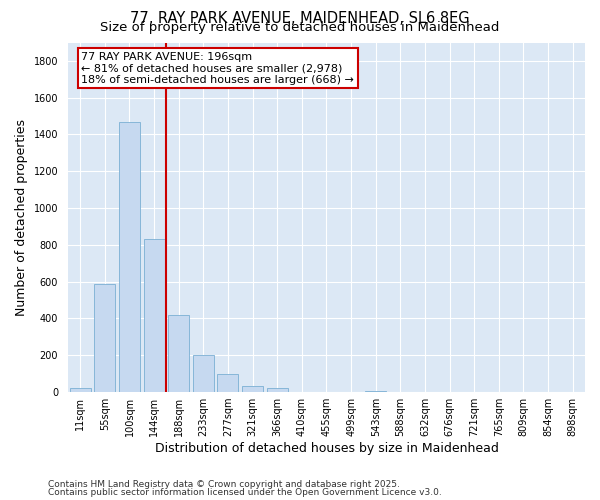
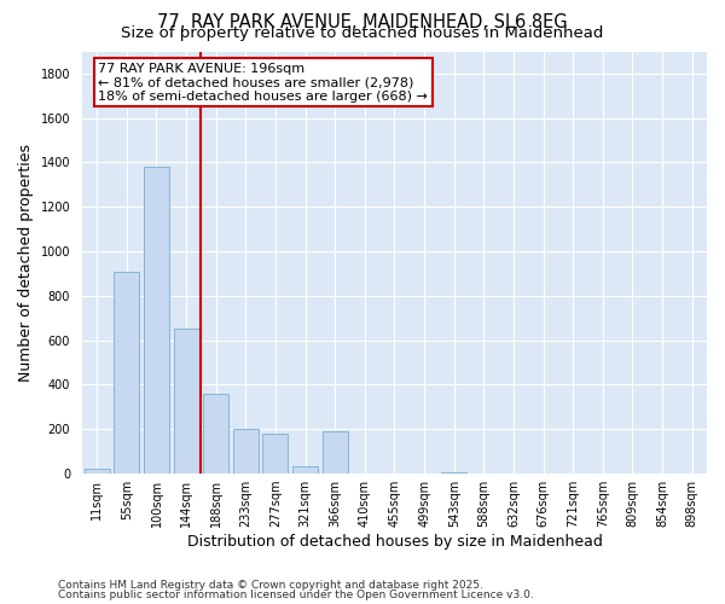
55sqm: 590 -> 910
100sqm: 1470 -> 1380
144sqm: 830 -> 650
188sqm: 420 -> 360
277sqm: 100 -> 180
366sqm: 20 -> 190
